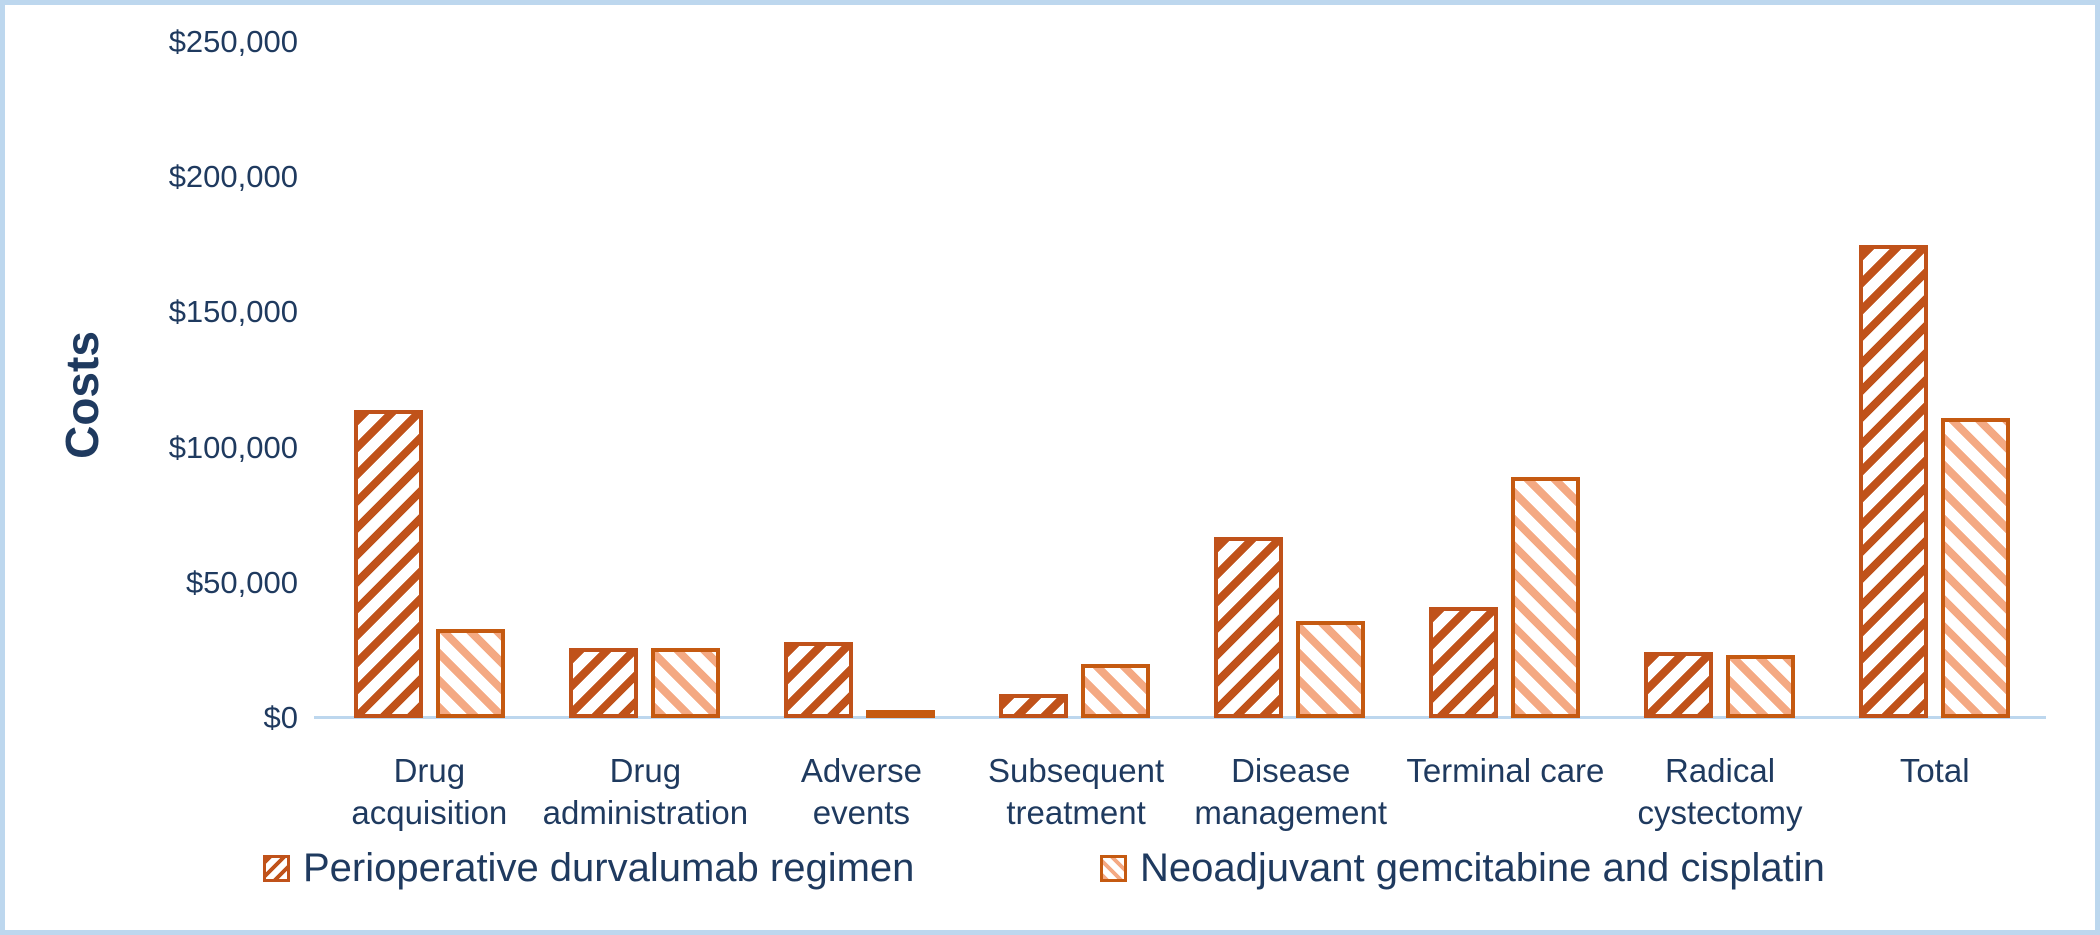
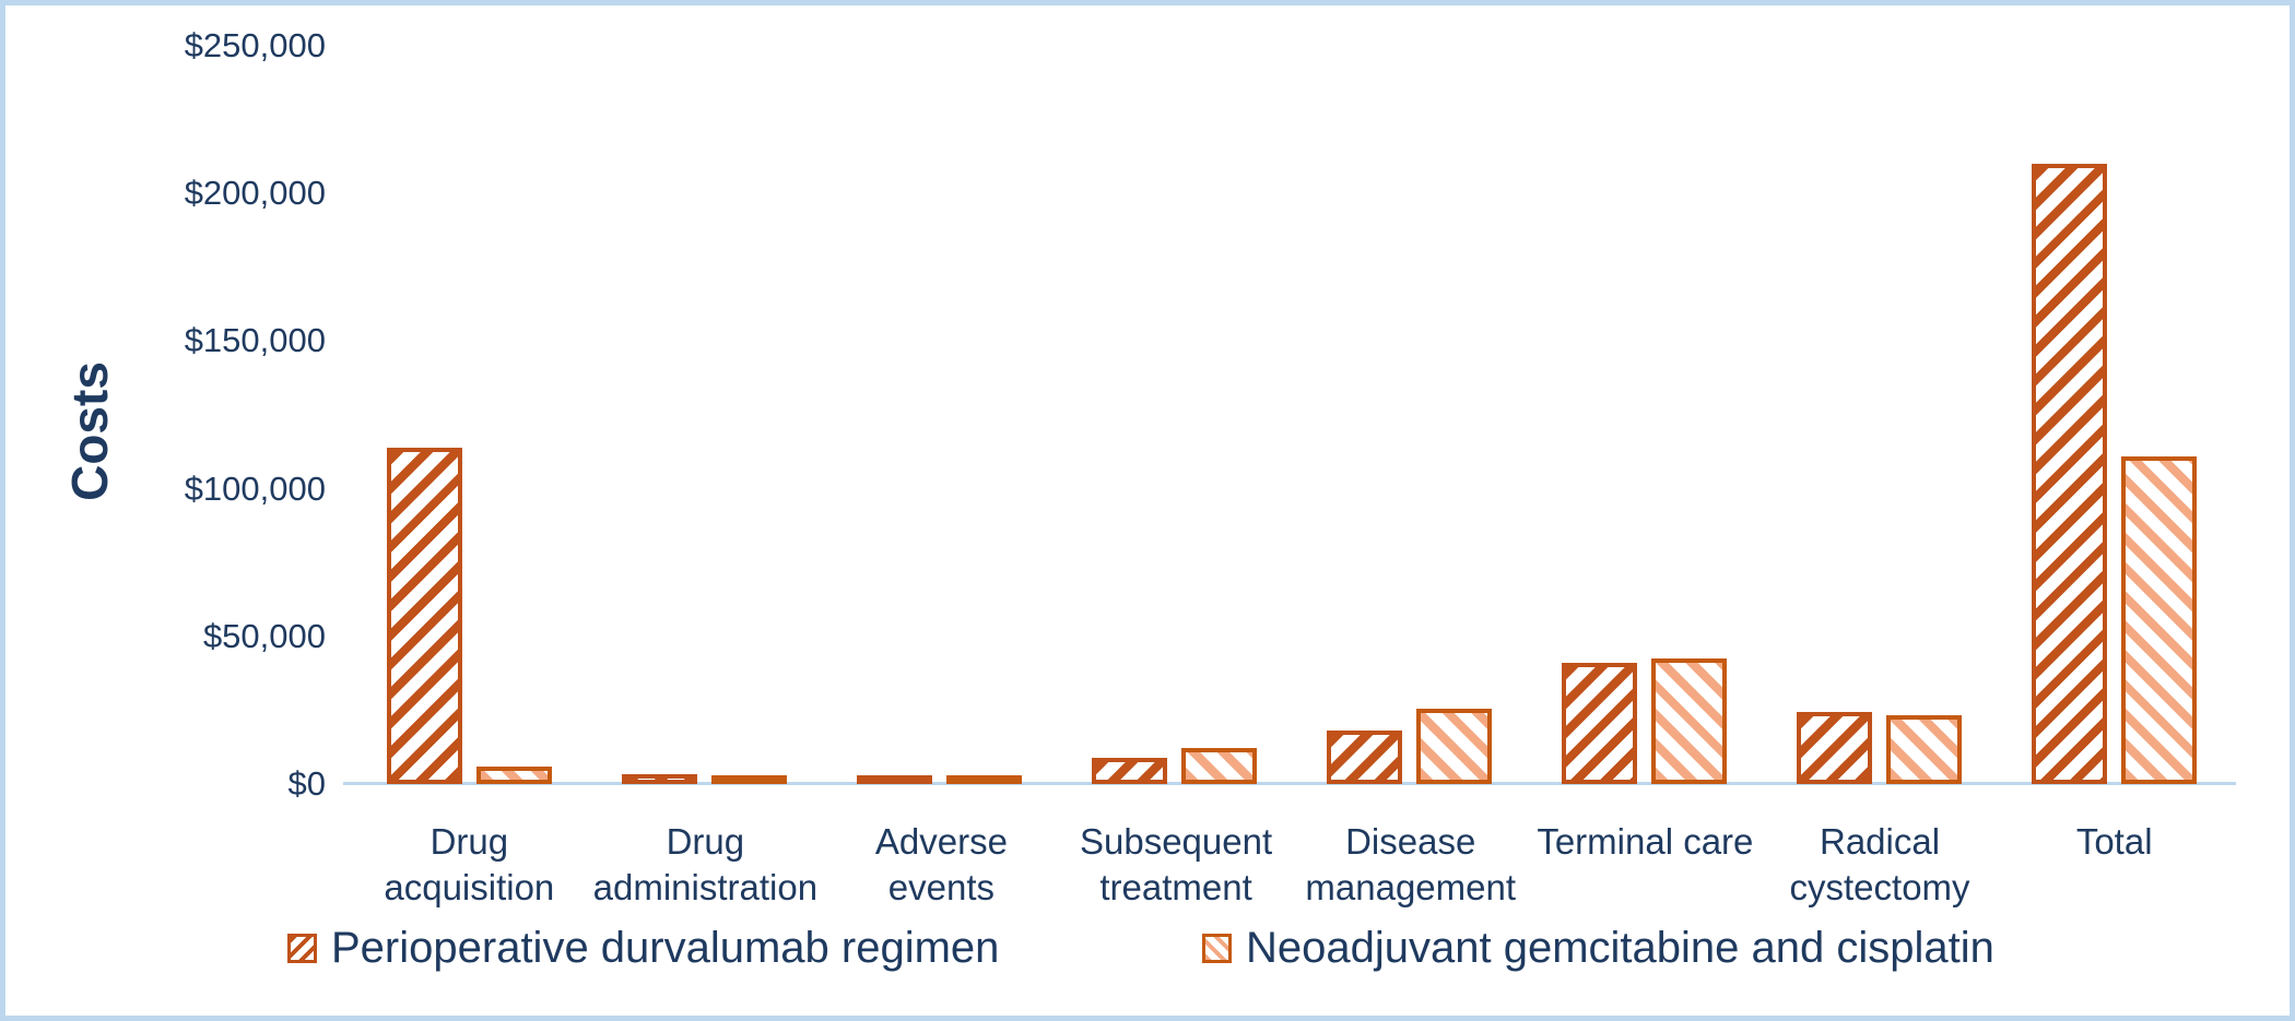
Neoadjuvant gemcitabine and cisplatin/Drug acquisition: $33000 -> $6000
Perioperative durvalumab regimen/Drug administration: $26000 -> $3000
Neoadjuvant gemcitabine and cisplatin/Drug administration: $26000 -> $2000
Perioperative durvalumab regimen/Adverse events: $28000 -> $1000
Neoadjuvant gemcitabine and cisplatin/Subsequent treatment: $20000 -> $12000
Perioperative durvalumab regimen/Disease management: $67000 -> $18000
Neoadjuvant gemcitabine and cisplatin/Disease management: $36000 -> $25000
Neoadjuvant gemcitabine and cisplatin/Terminal care: $89000 -> $43000
Perioperative durvalumab regimen/Total: $175000 -> $210000
